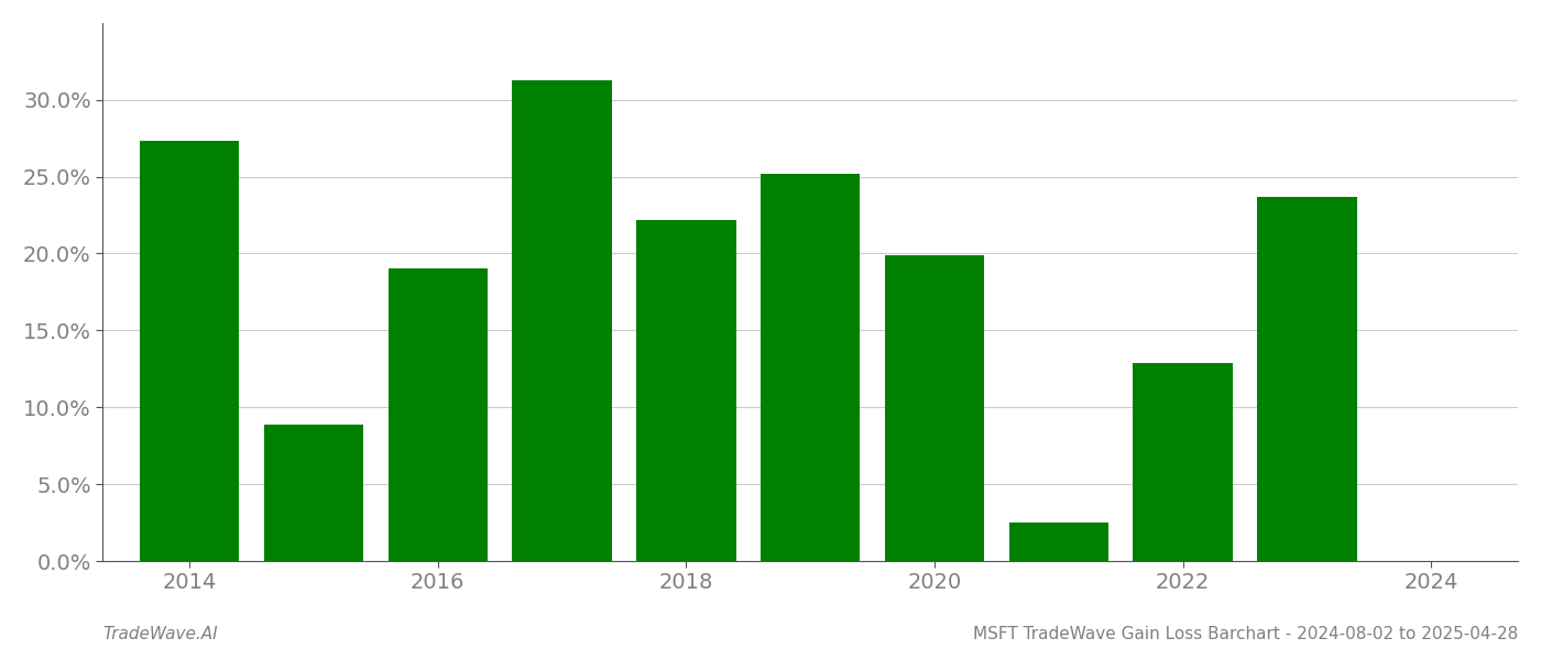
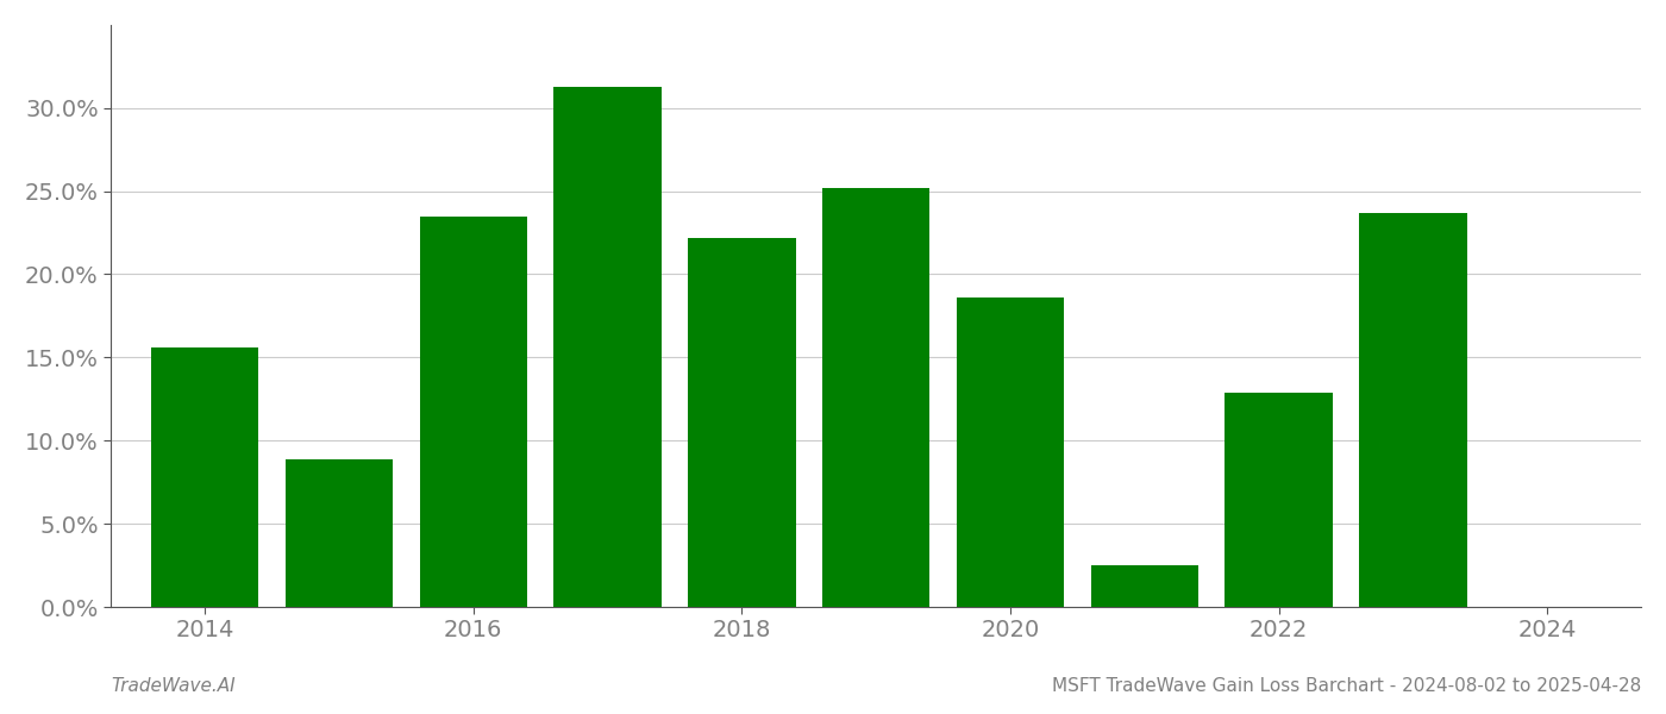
2014: 27.3% -> 15.6%
2016: 19.0% -> 23.5%
2020: 19.9% -> 18.6%
